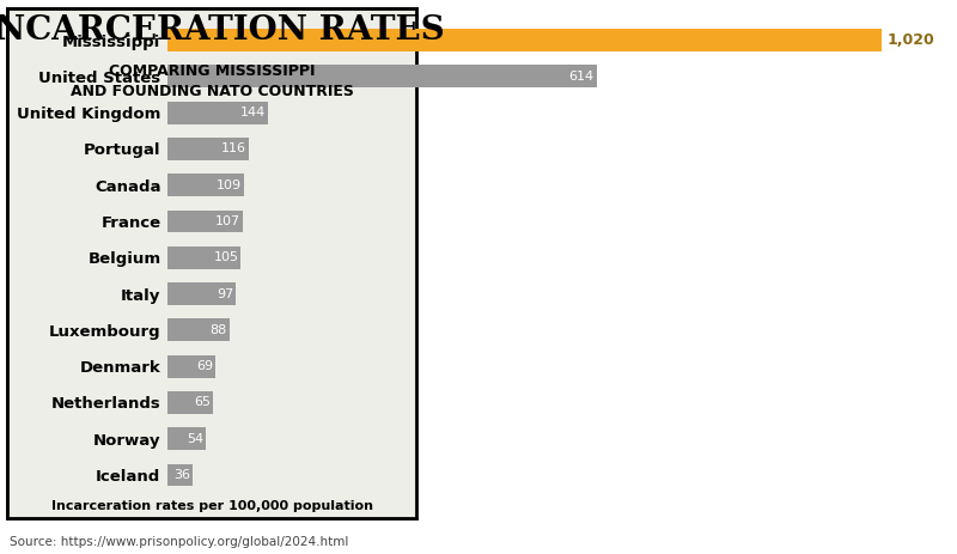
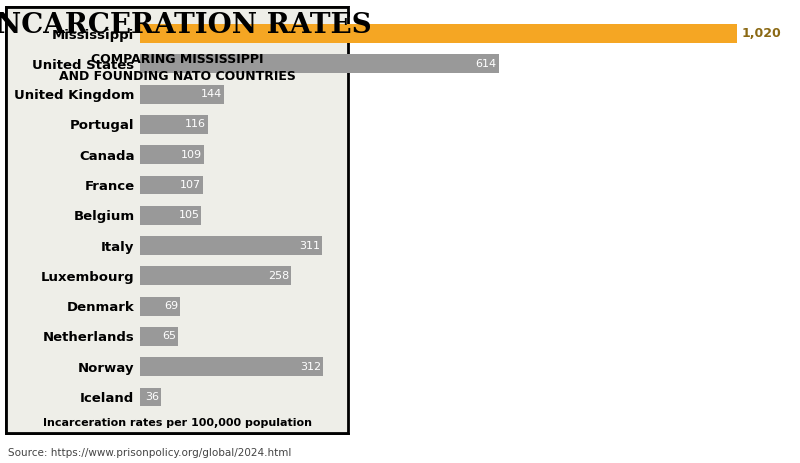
Italy: 97 -> 311
Luxembourg: 88 -> 258
Norway: 54 -> 312
